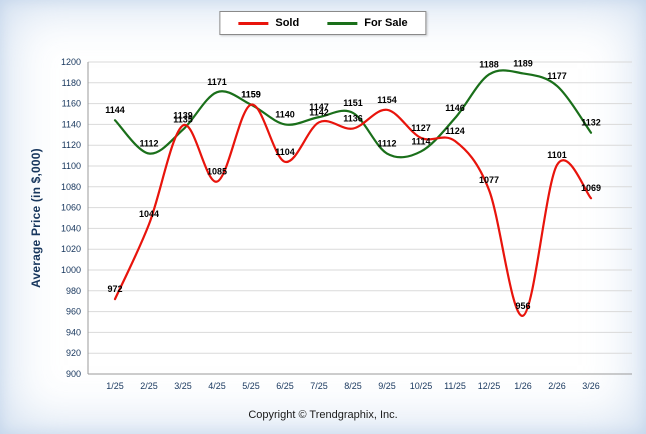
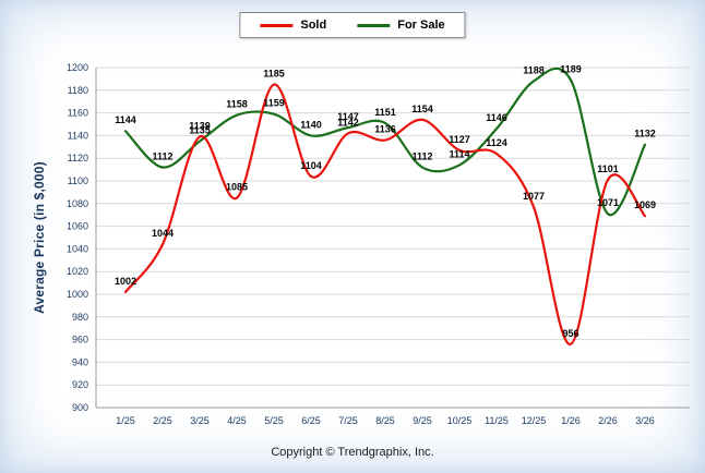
Sold/1/25: 972 -> 1002
For Sale/4/25: 1171 -> 1158
Sold/5/25: 1159 -> 1185
For Sale/2/26: 1177 -> 1071
